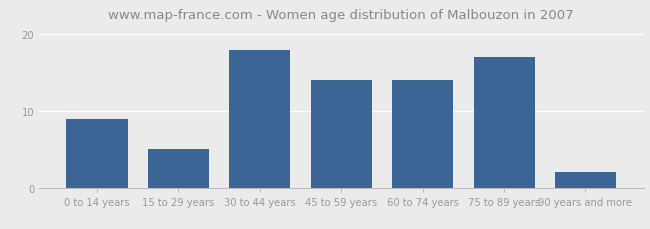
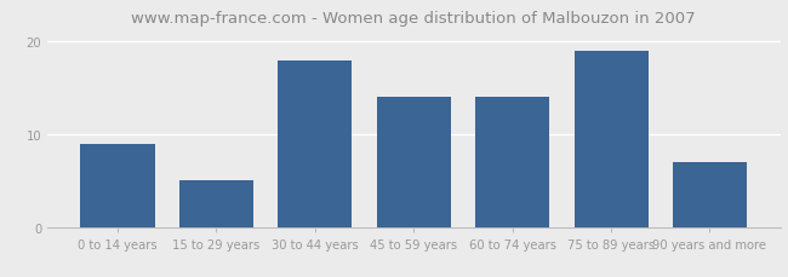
75 to 89 years: 17 -> 19
90 years and more: 2 -> 7
